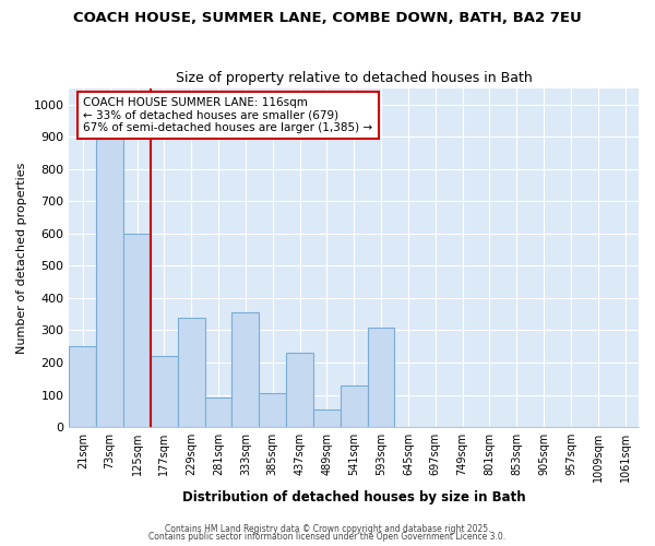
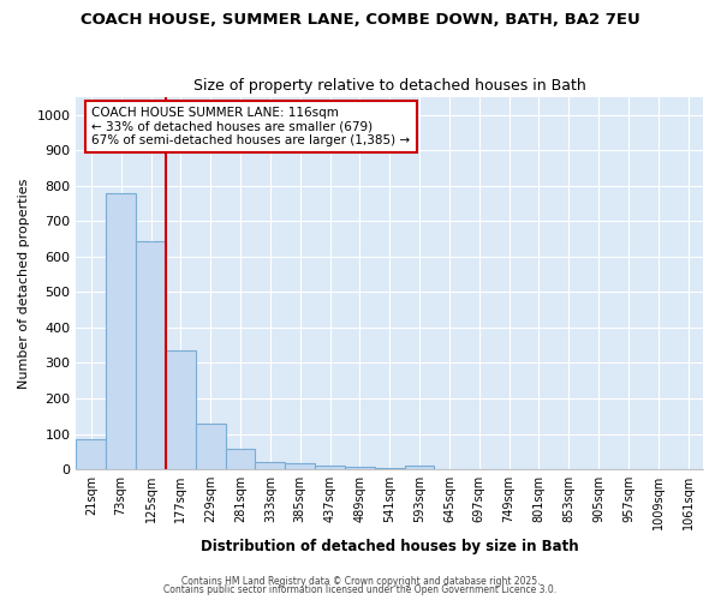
21sqm: 250 -> 85
73sqm: 895 -> 780
125sqm: 600 -> 645
177sqm: 220 -> 335
229sqm: 340 -> 130
281sqm: 90 -> 57
333sqm: 355 -> 22
385sqm: 105 -> 18
437sqm: 230 -> 10
489sqm: 55 -> 7
541sqm: 130 -> 5
593sqm: 310 -> 10
